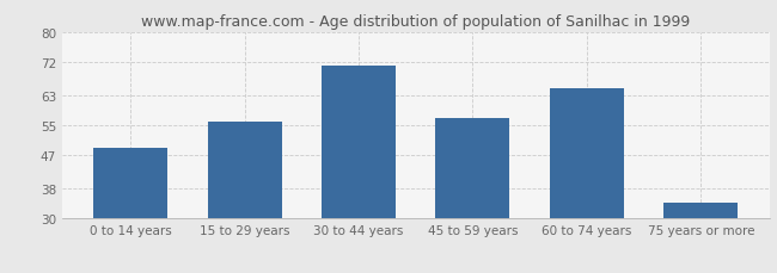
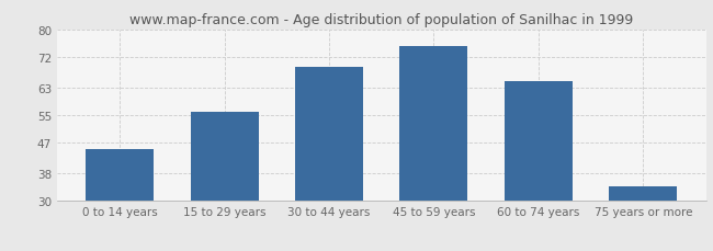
0 to 14 years: 49 -> 45
30 to 44 years: 71 -> 69
45 to 59 years: 57 -> 75
